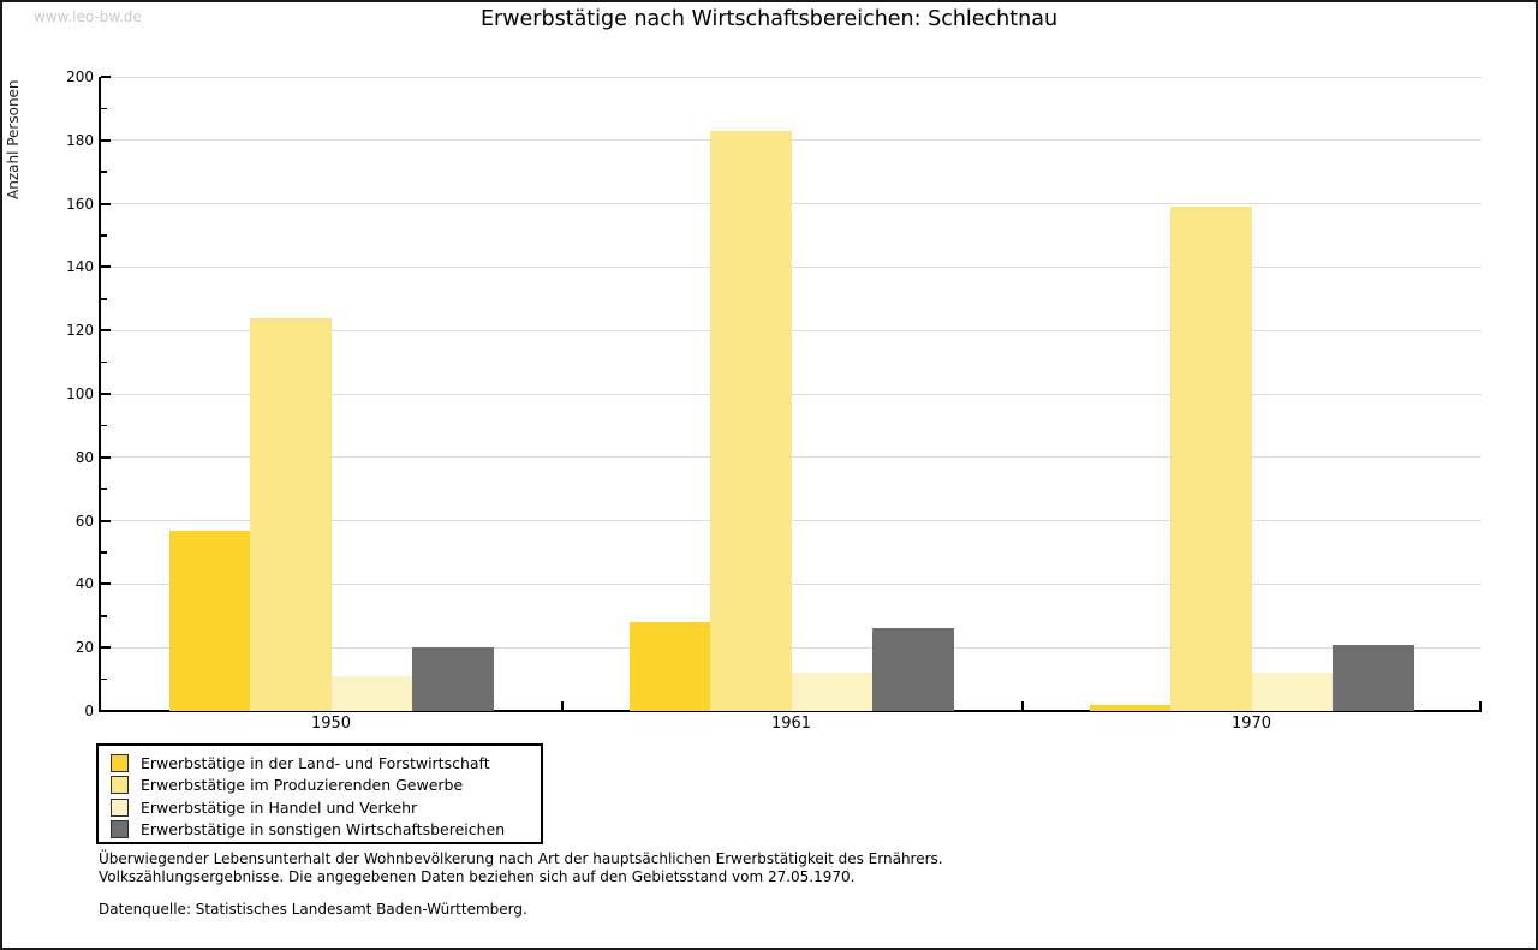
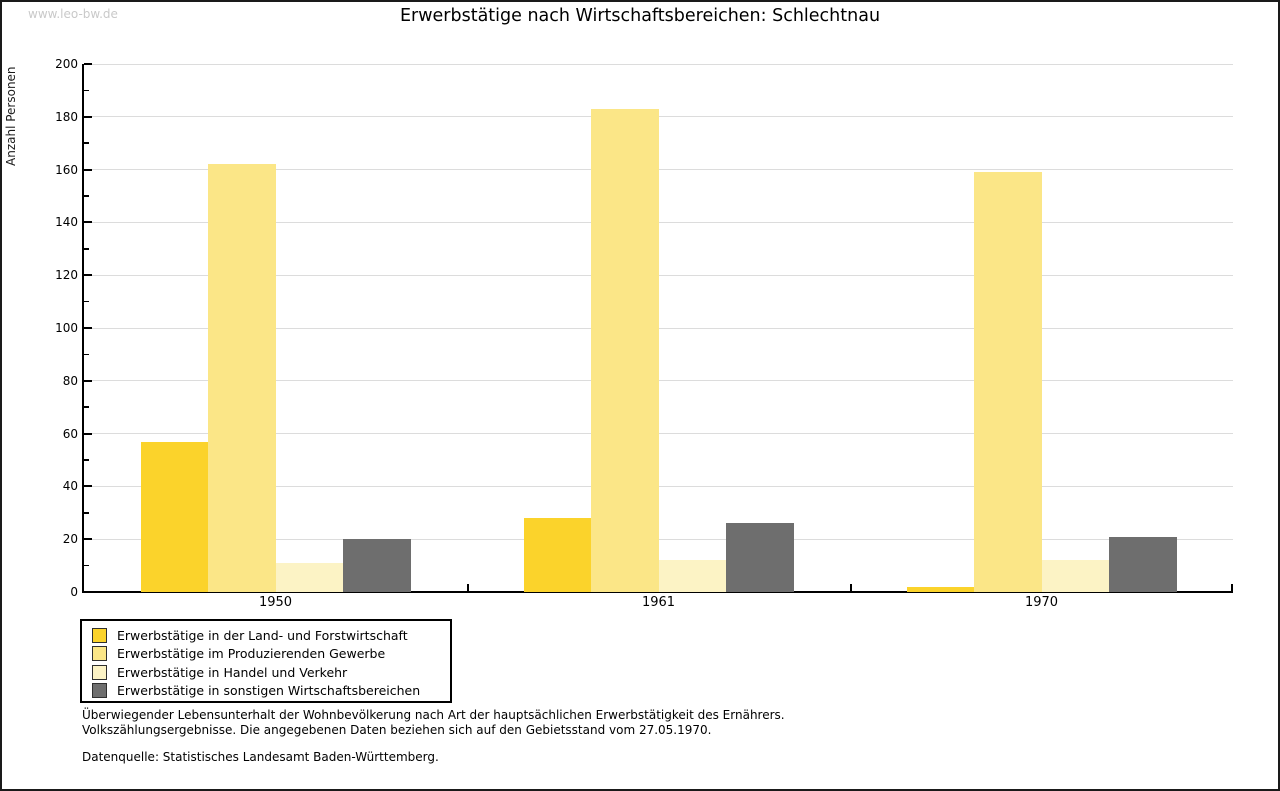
Erwerbstätige im Produzierenden Gewerbe/1950: 124 -> 162
